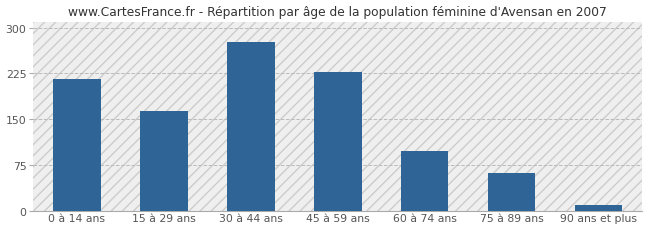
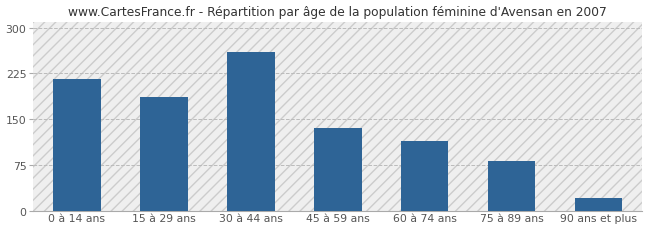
15 à 29 ans: 163 -> 186
30 à 44 ans: 277 -> 260
45 à 59 ans: 228 -> 136
60 à 74 ans: 98 -> 114
75 à 89 ans: 62 -> 82
90 ans et plus: 10 -> 20
